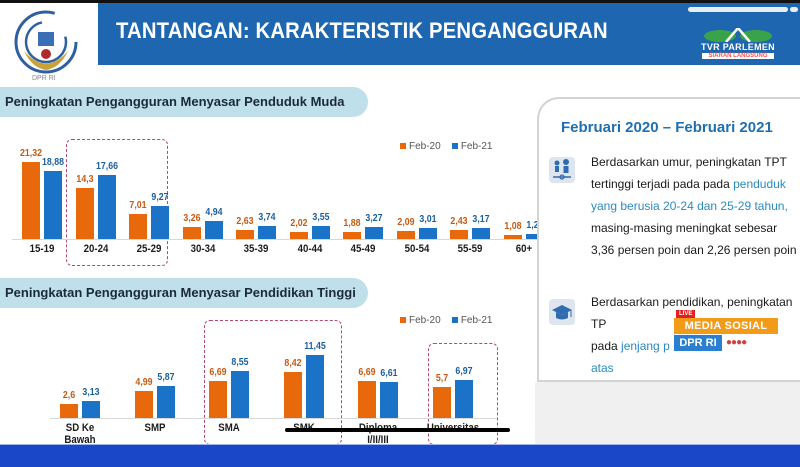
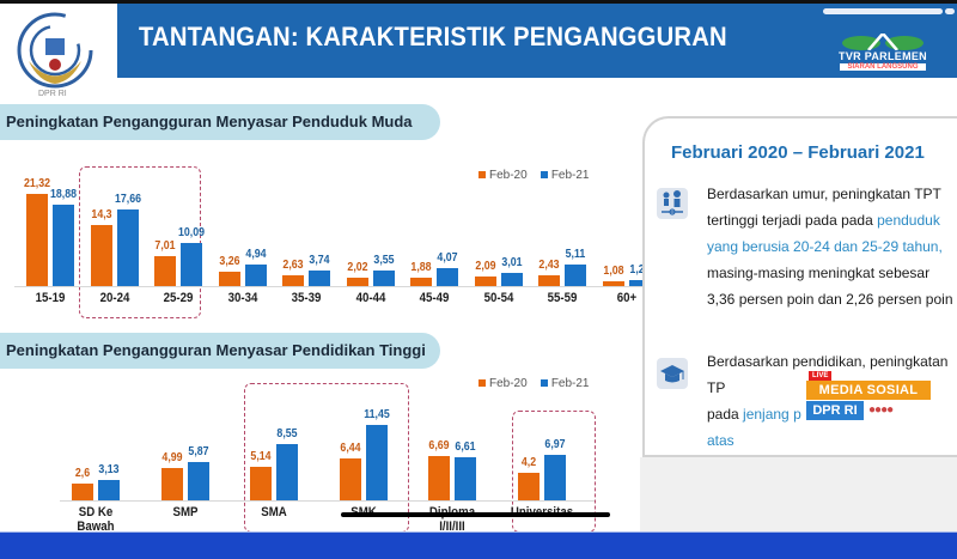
Peningkatan Pengangguran Menyasar Penduduk Muda/Feb-21/25-29: 9,27 -> 10,09
Peningkatan Pengangguran Menyasar Penduduk Muda/Feb-21/45-49: 3,27 -> 4,07
Peningkatan Pengangguran Menyasar Penduduk Muda/Feb-21/55-59: 3,17 -> 5,11
Peningkatan Pengangguran Menyasar Pendidikan Tinggi/Feb-20/SMA: 6,69 -> 5,14
Peningkatan Pengangguran Menyasar Pendidikan Tinggi/Feb-20/SMK: 8,42 -> 6,44
Peningkatan Pengangguran Menyasar Pendidikan Tinggi/Feb-20/Universitas: 5,7 -> 4,2
